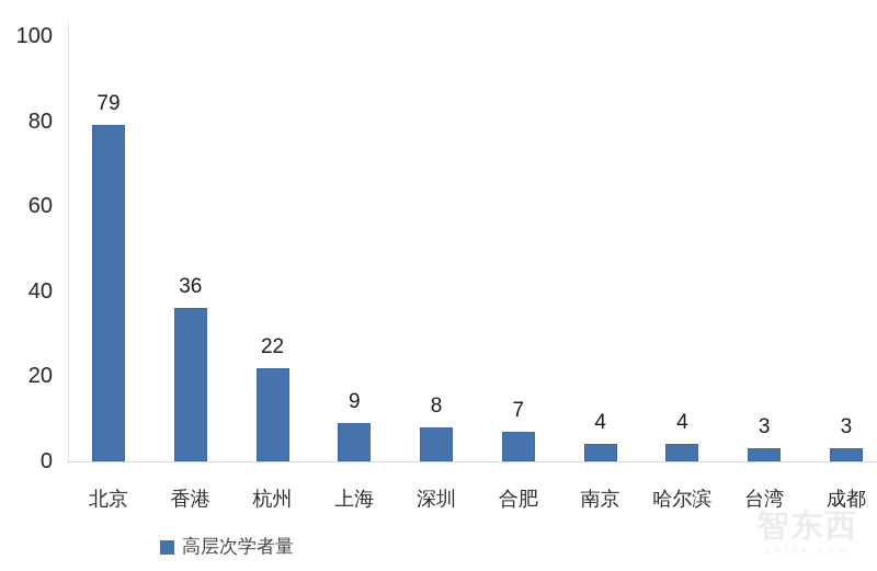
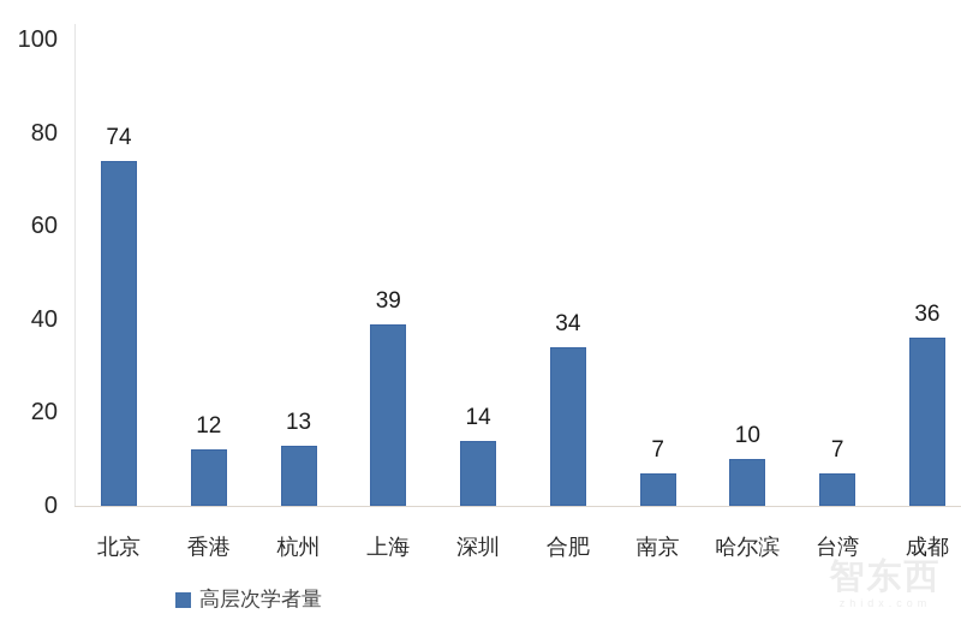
北京: 79 -> 74
香港: 36 -> 12
杭州: 22 -> 13
上海: 9 -> 39
深圳: 8 -> 14
合肥: 7 -> 34
南京: 4 -> 7
哈尔滨: 4 -> 10
台湾: 3 -> 7
成都: 3 -> 36
